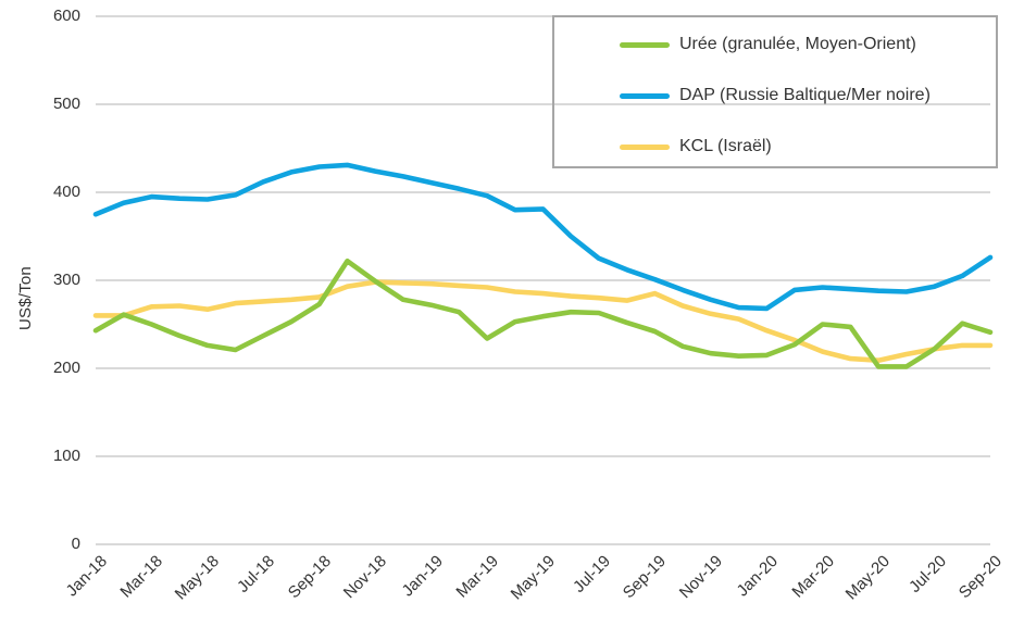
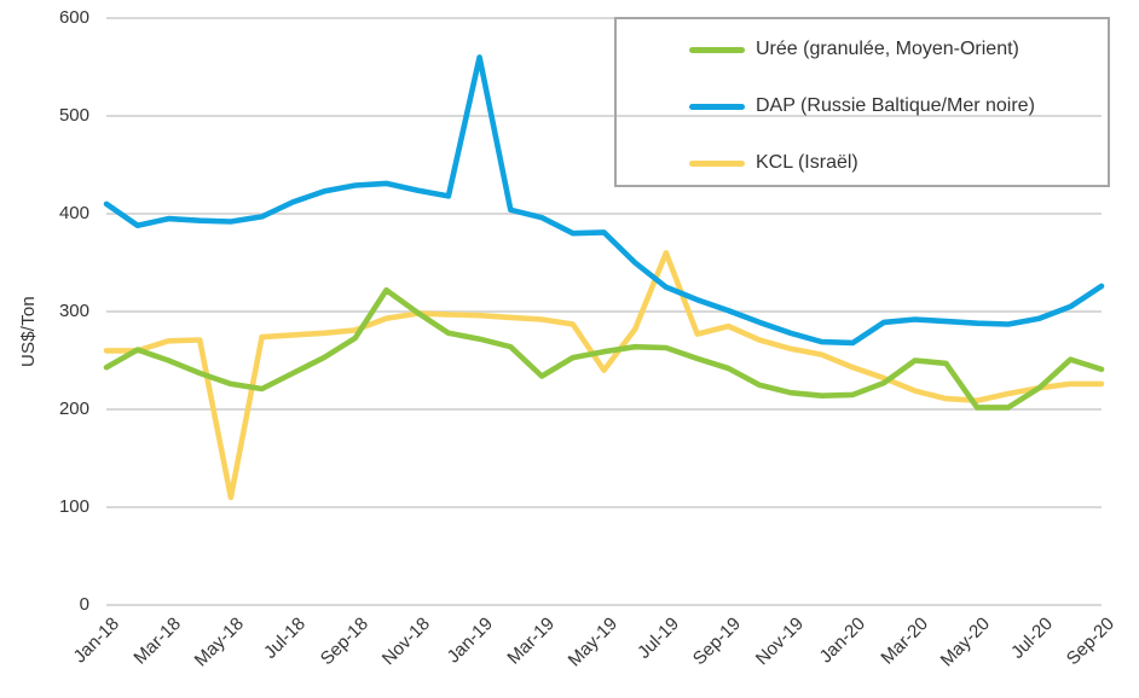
DAP (Russie Baltique/Mer noire)/Jan-18: 380 -> 410
KCL (Israël)/May-18: 270 -> 110
DAP (Russie Baltique/Mer noire)/Jan-19: 410 -> 560
KCL (Israël)/May-19: 280 -> 240
KCL (Israël)/Jul-19: 280 -> 360
